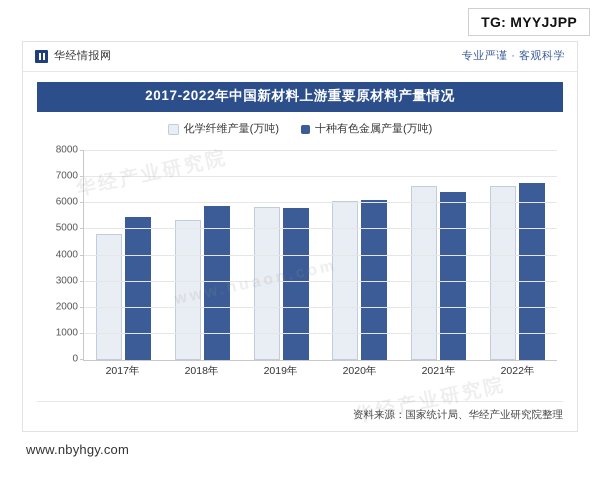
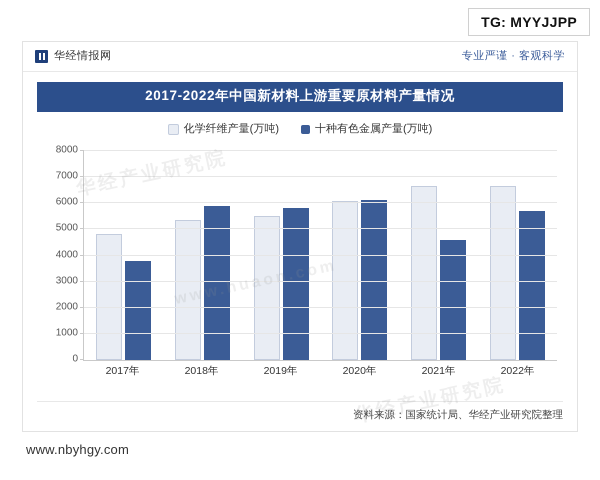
十种有色金属产量(万吨)/2017年: 5500 -> 3800
化学纤维产量(万吨)/2019年: 5800 -> 5500
十种有色金属产量(万吨)/2021年: 6400 -> 4600
十种有色金属产量(万吨)/2022年: 6800 -> 5700
